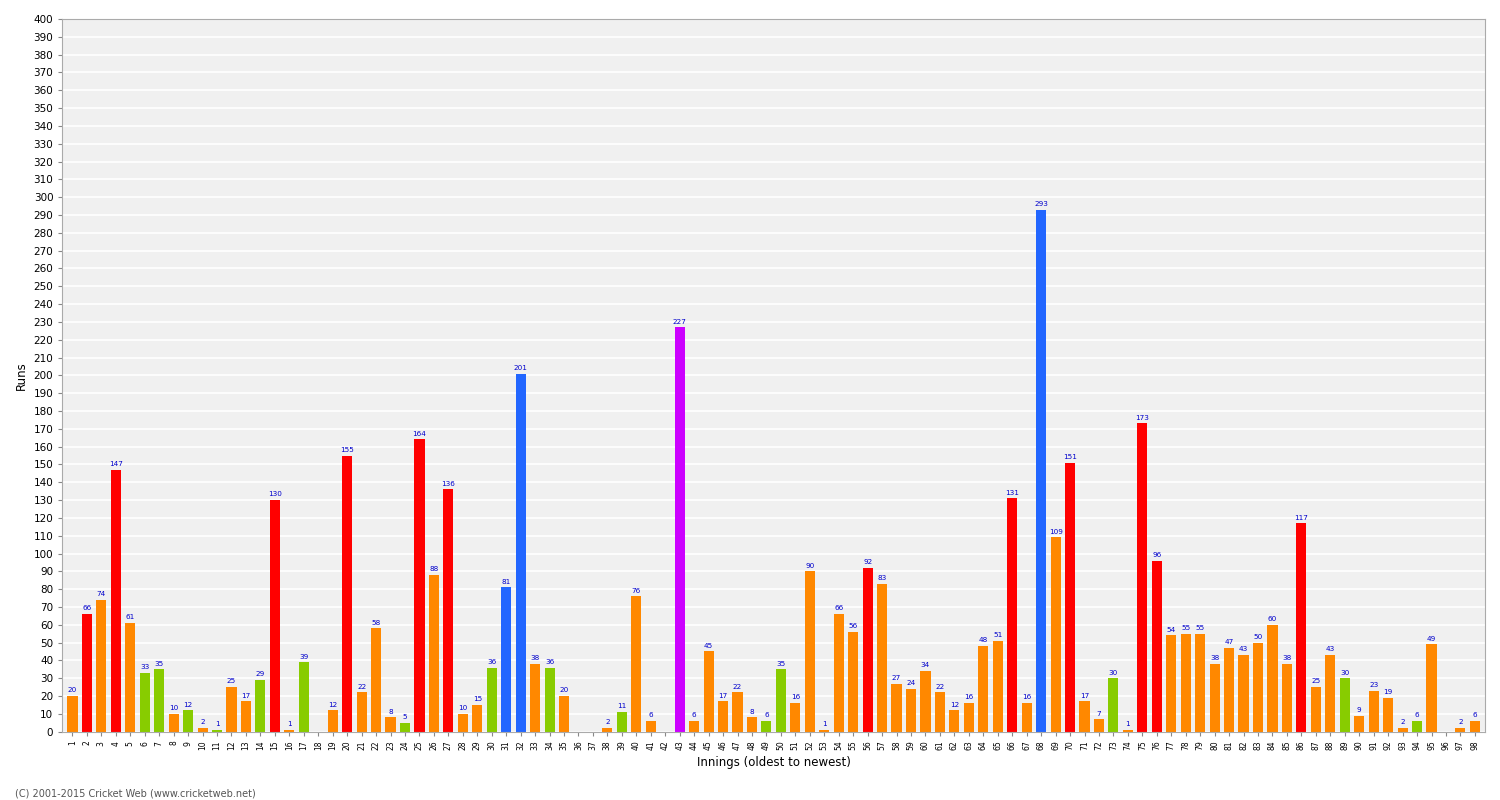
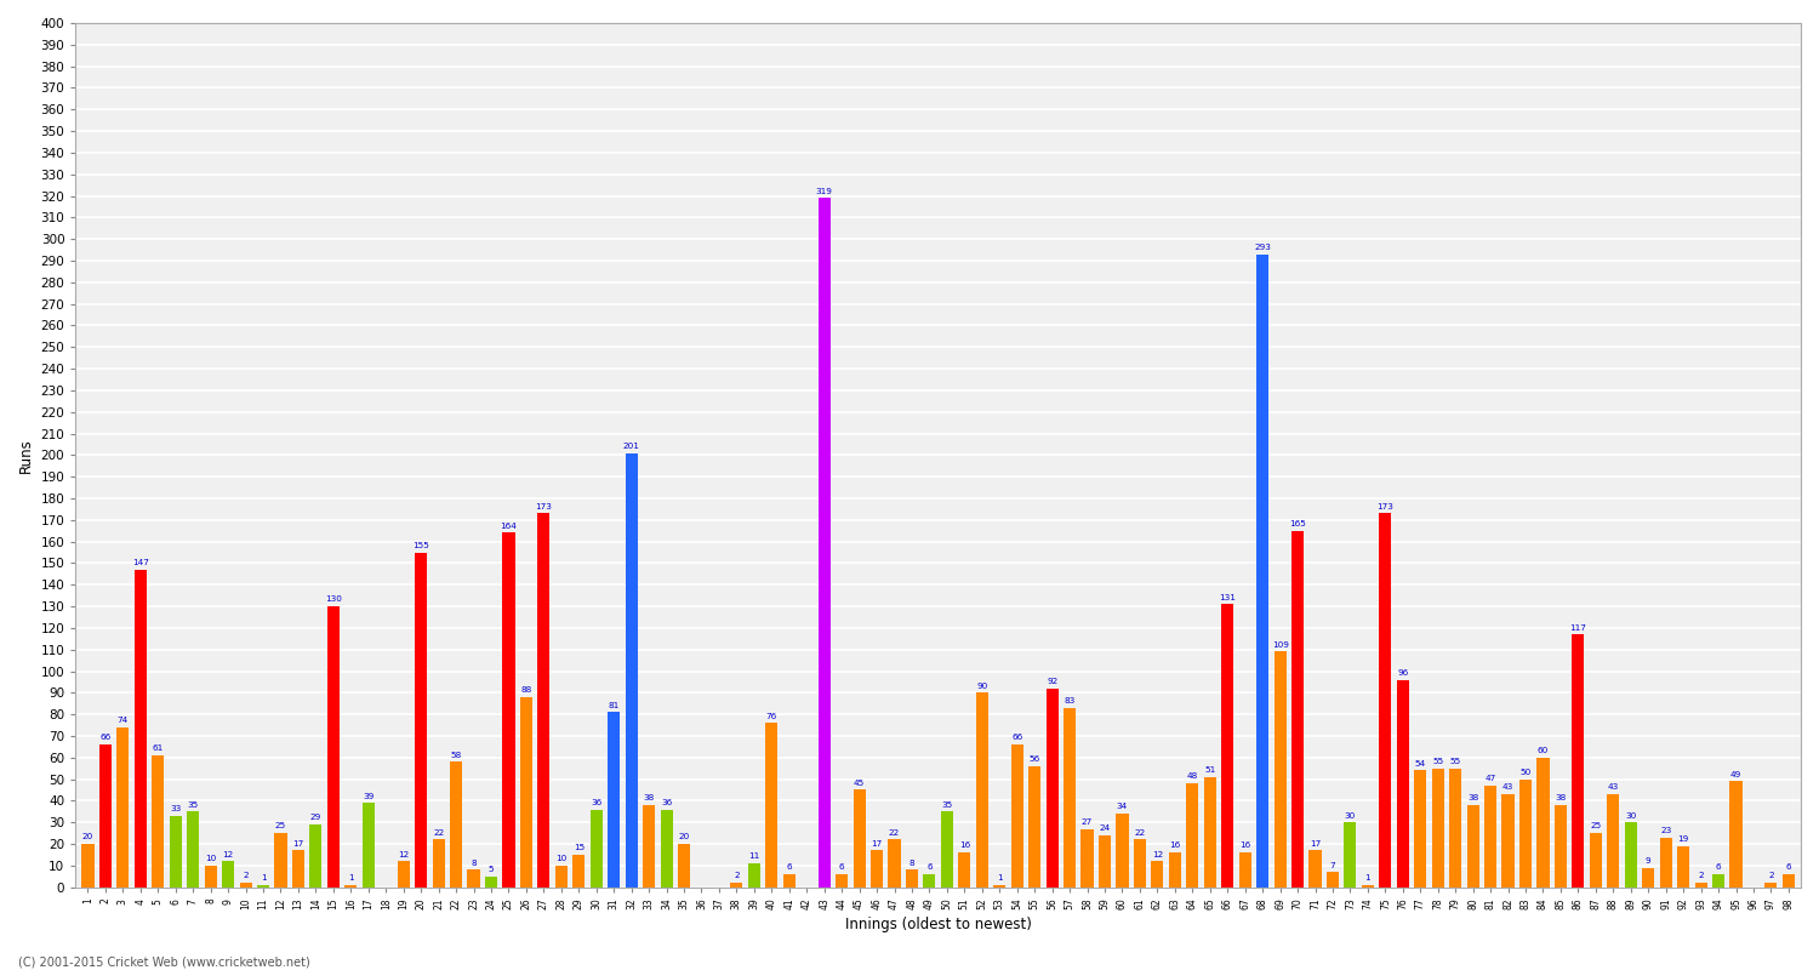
27: 136 -> 173
43: 227 -> 319
70: 151 -> 165
